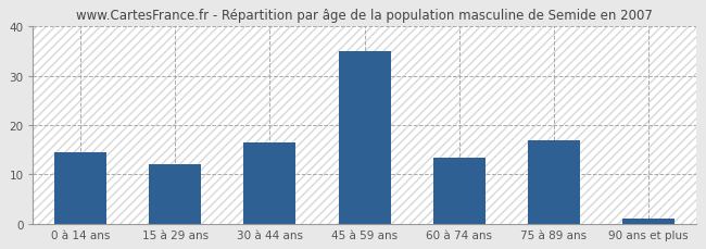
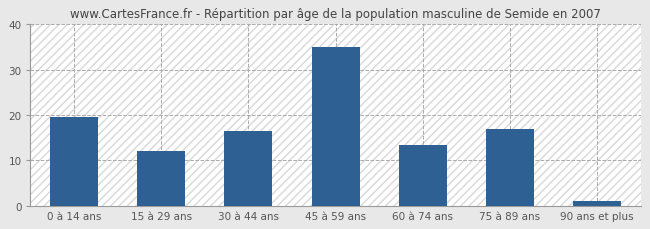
0 à 14 ans: 14.5 -> 19.5
